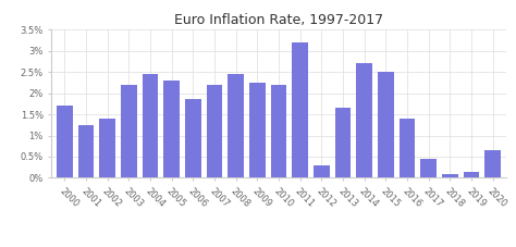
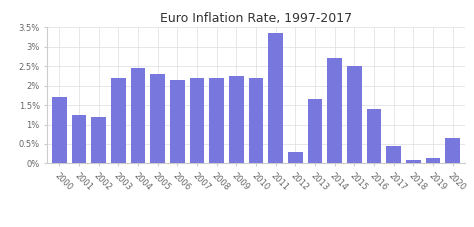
2002: 1.40% -> 1.20%
2006: 1.85% -> 2.15%
2008: 2.45% -> 2.20%
2011: 3.20% -> 3.35%
